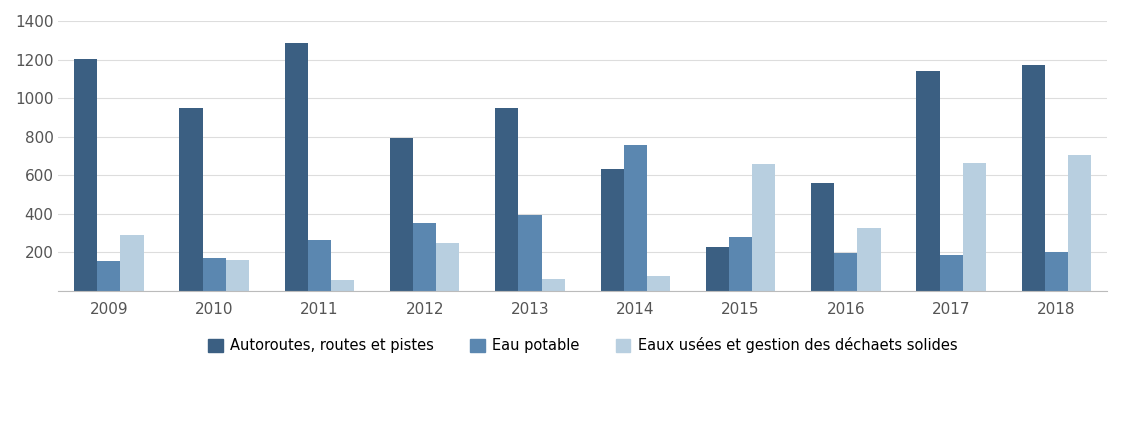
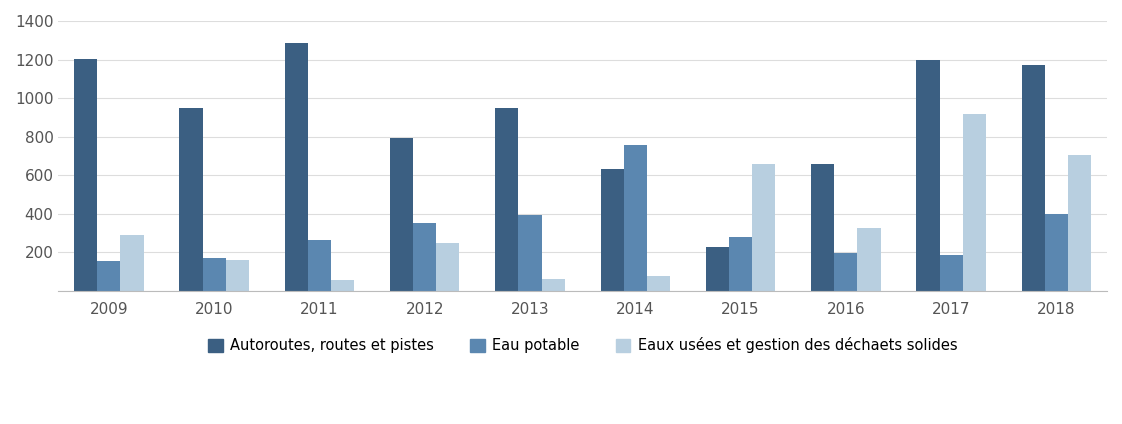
Autoroutes, routes et pistes/2016: 560 -> 660
Autoroutes, routes et pistes/2017: 1140 -> 1200
Eaux usées et gestion des déchaets solides/2017: 660 -> 920
Eau potable/2018: 200 -> 400
